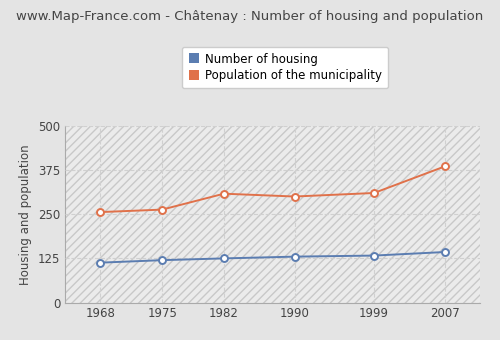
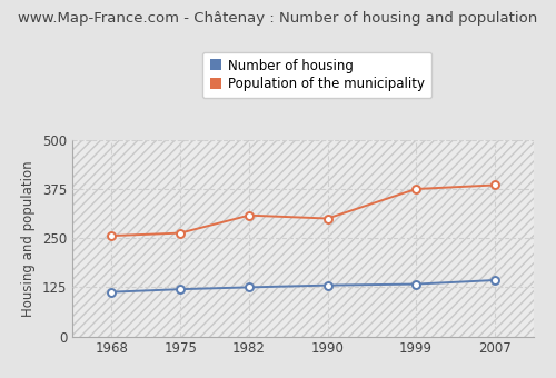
Population of the municipality/1999: 310 -> 375
